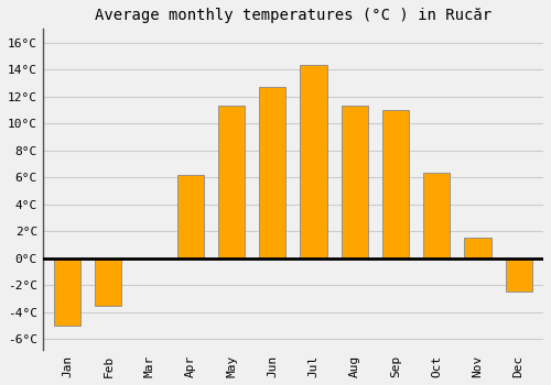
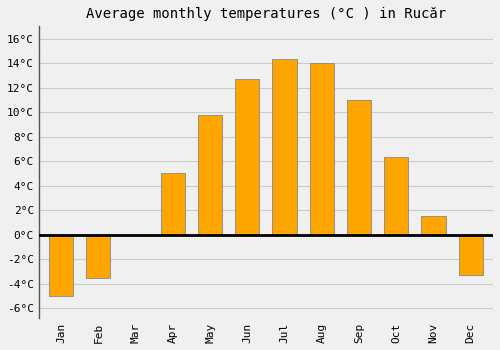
Apr: 6.2°C -> 5.0°C
May: 11.3°C -> 9.8°C
Aug: 11.3°C -> 14.0°C
Dec: -2.5°C -> -3.3°C
